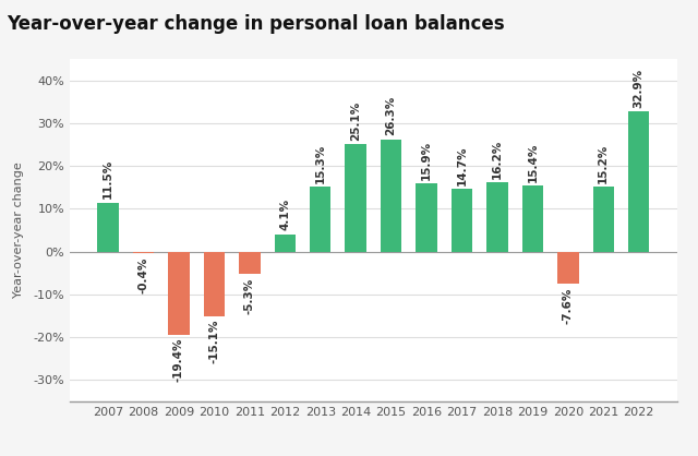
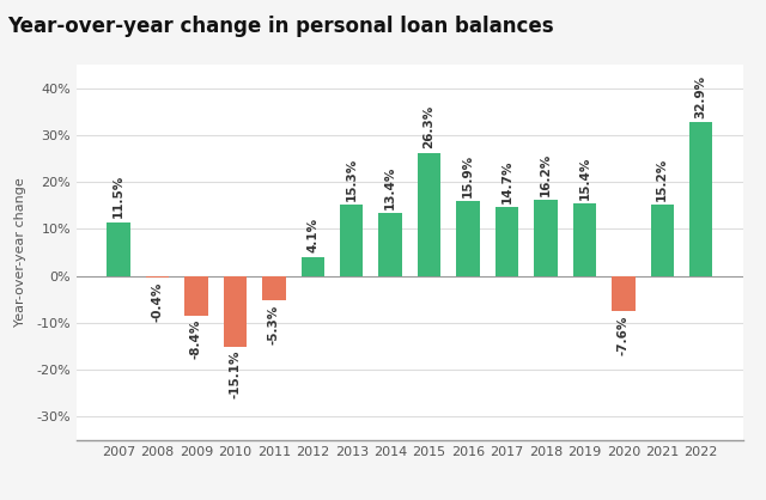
2009: -19.4% -> -8.4%
2014: 25.1% -> 13.4%
